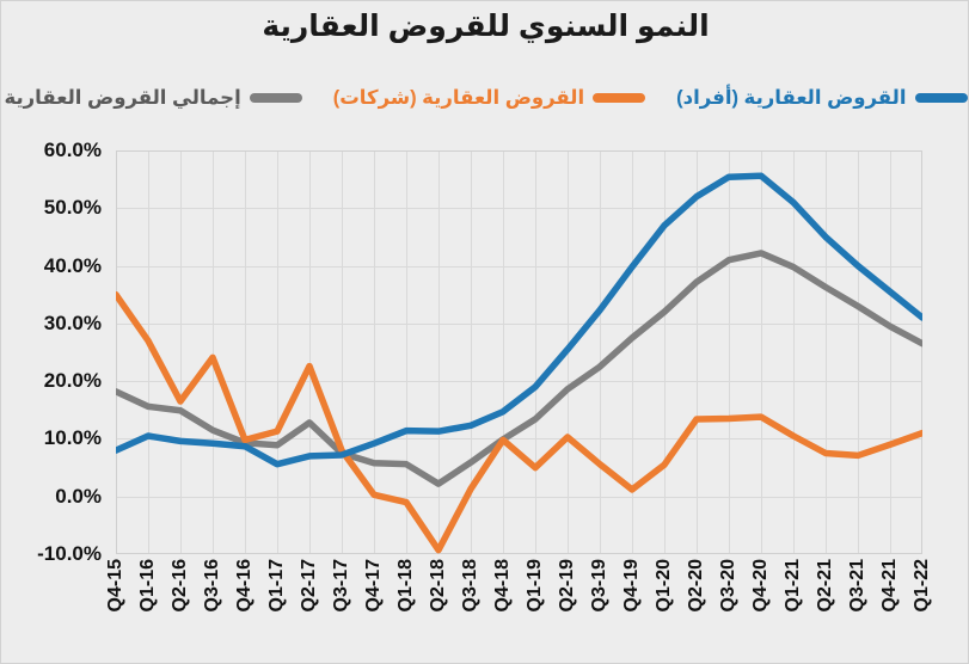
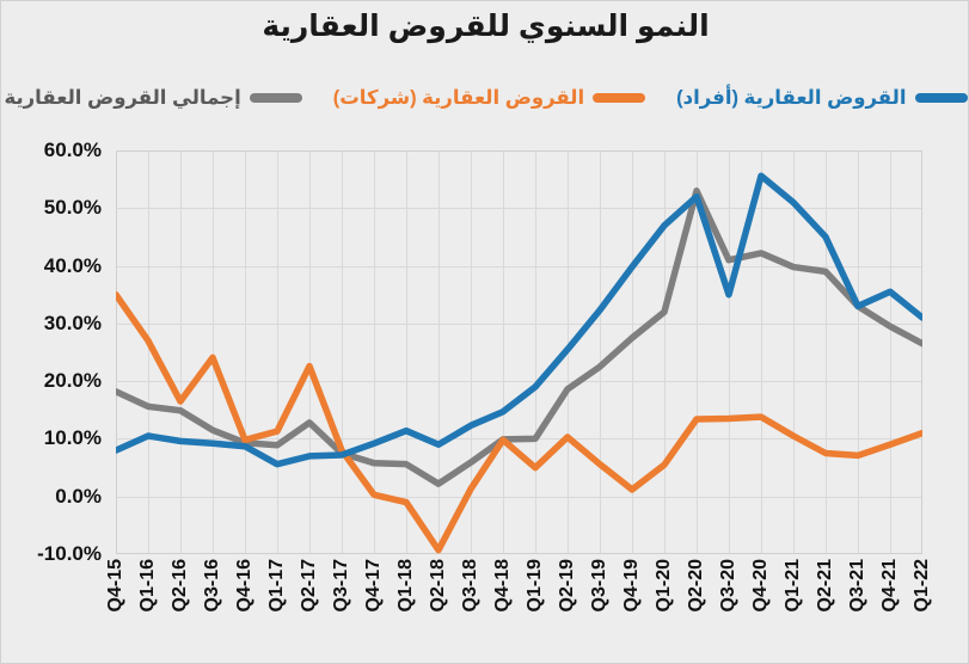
القروض العقارية (أفراد)/Q2-18: 11% -> 9%
إجمالي القروض العقارية/Q1-19: 13% -> 10%
إجمالي القروض العقارية/Q2-20: 37% -> 53%
القروض العقارية (أفراد)/Q3-20: 55% -> 35%
إجمالي القروض العقارية/Q2-21: 36% -> 39%
القروض العقارية (أفراد)/Q3-21: 40% -> 33%
